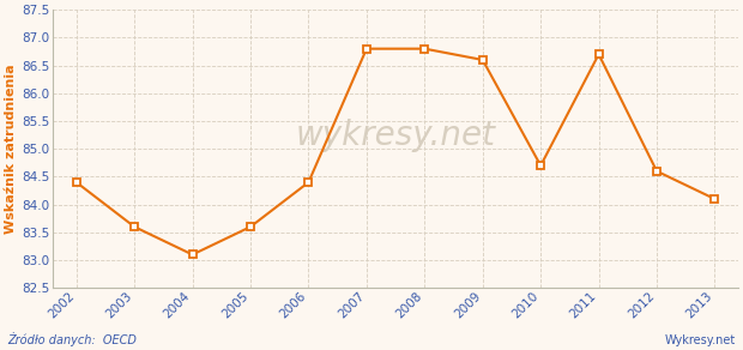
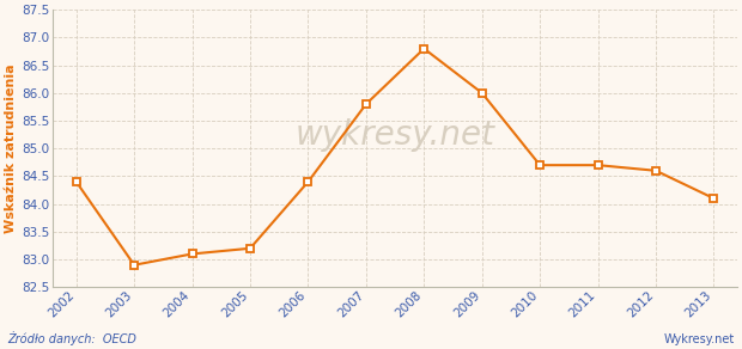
2003: 83.6 -> 82.9
2005: 83.6 -> 83.2
2007: 86.8 -> 85.8
2009: 86.6 -> 86.0
2011: 86.7 -> 84.7
